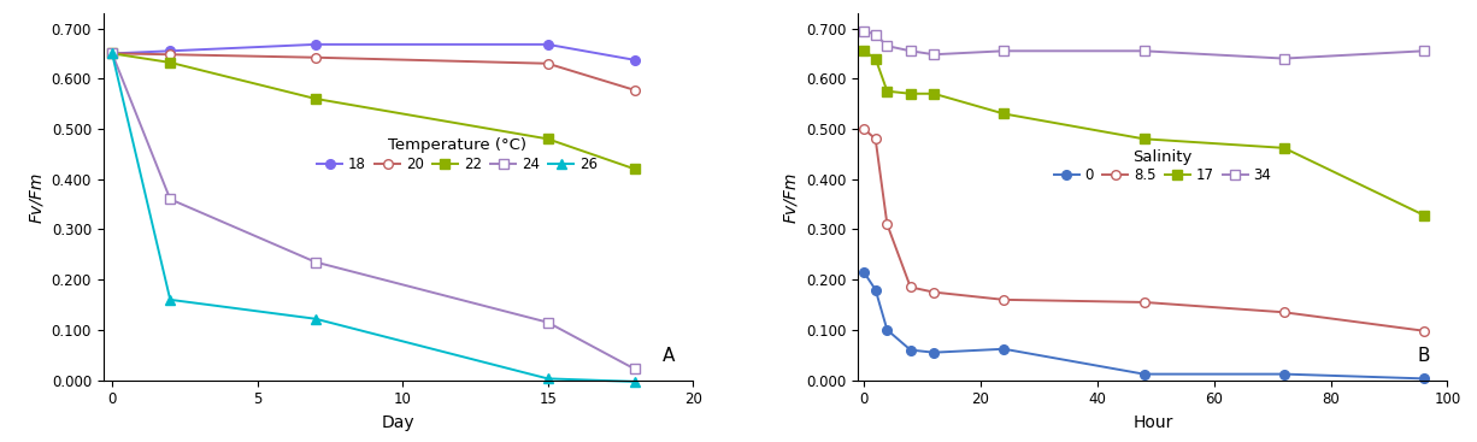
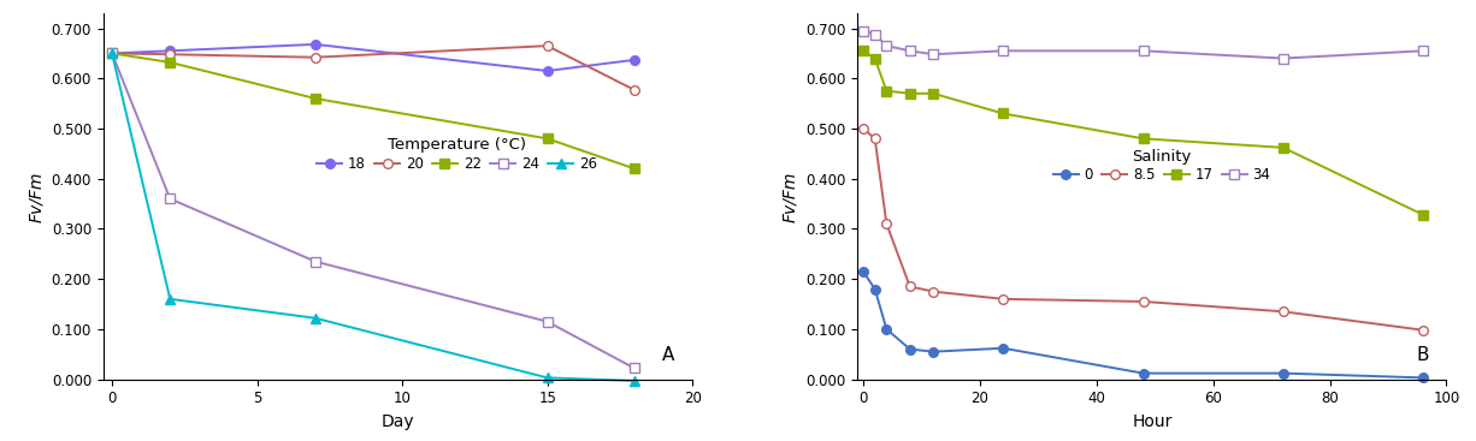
18/15: 0.668 -> 0.615
20/15: 0.630 -> 0.665
